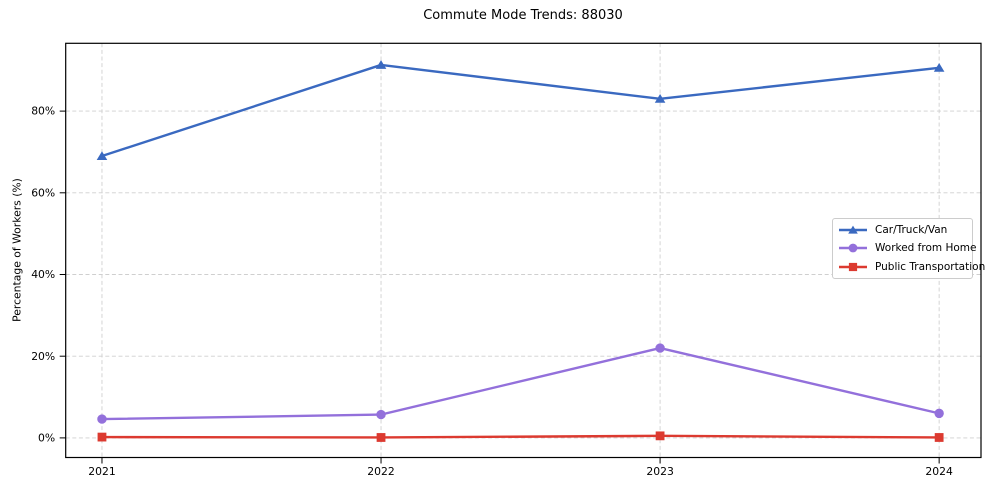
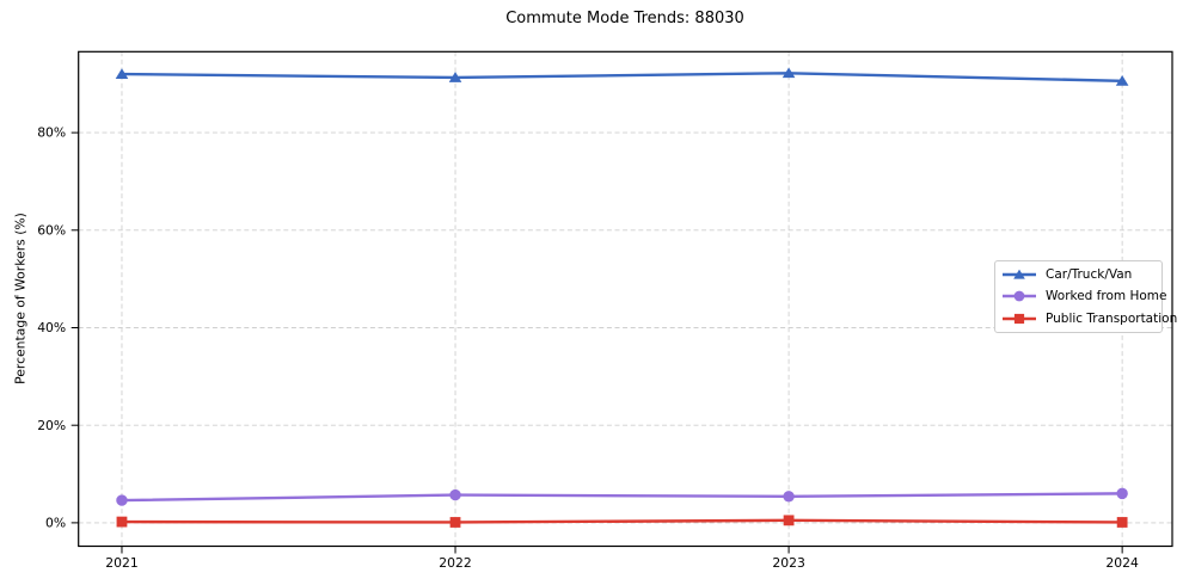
Car/Truck/Van/2021: 69% -> 92%
Car/Truck/Van/2023: 83% -> 92%
Worked from Home/2023: 22% -> 5%
